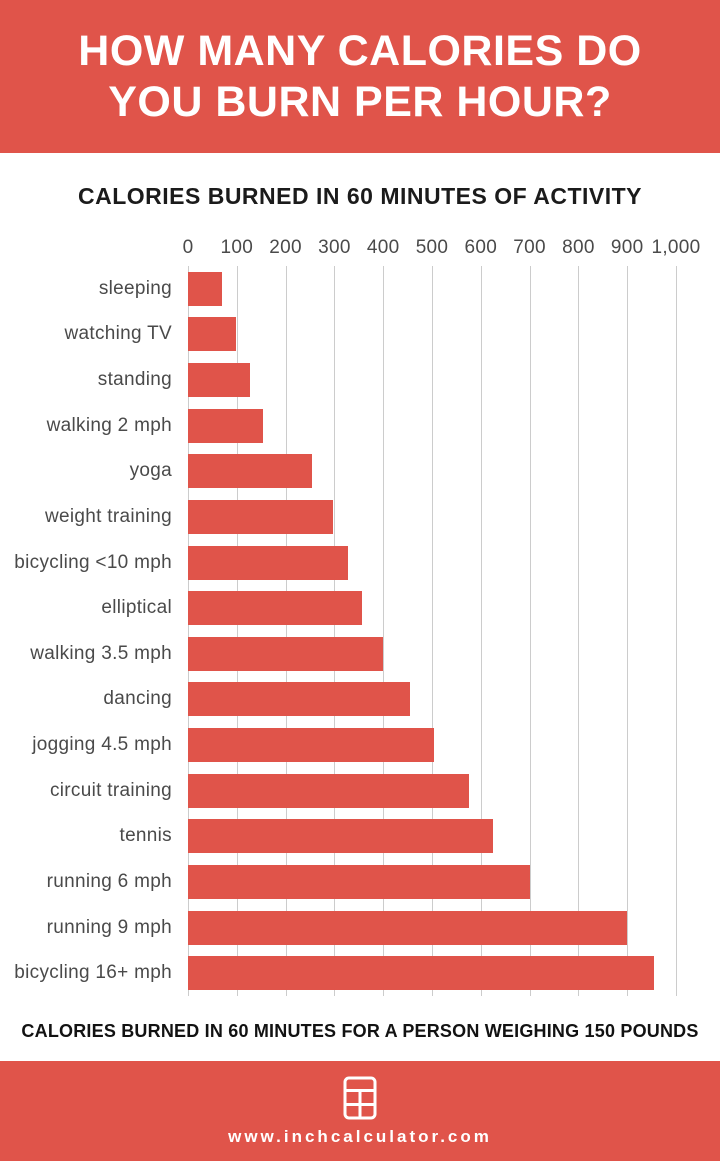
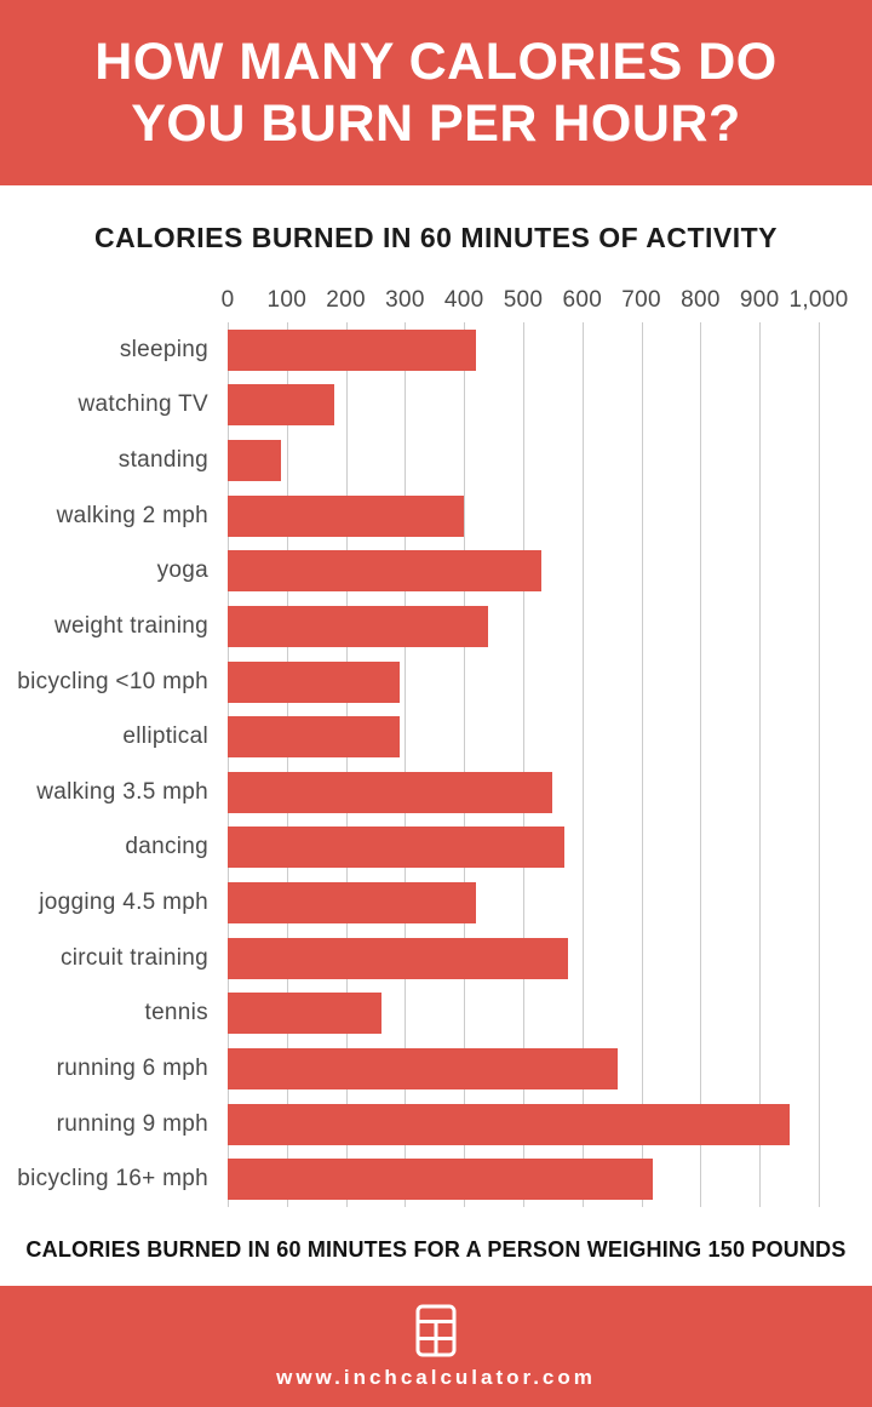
sleeping: 70 -> 420
watching TV: 100 -> 180
standing: 130 -> 90
walking 2 mph: 150 -> 400
yoga: 260 -> 530
weight training: 300 -> 440
bicycling <10 mph: 330 -> 290
elliptical: 360 -> 290
walking 3.5 mph: 400 -> 550
dancing: 460 -> 570
jogging 4.5 mph: 500 -> 420
tennis: 620 -> 260
running 6 mph: 700 -> 660
running 9 mph: 900 -> 950
bicycling 16+ mph: 960 -> 720
